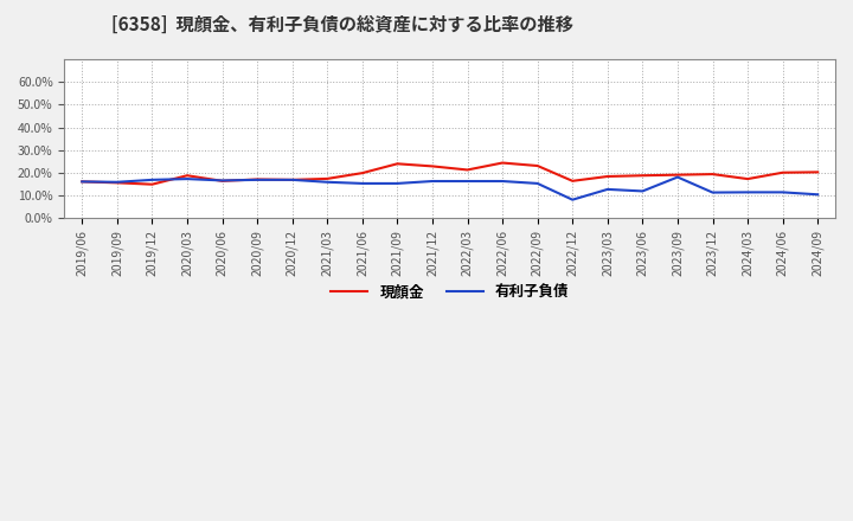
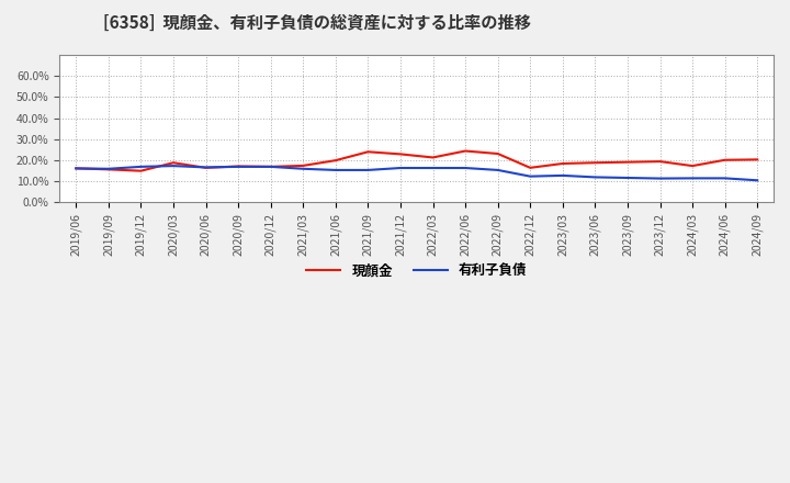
有利子負債/2022/12: 8% -> 12%
有利子負債/2023/09: 18% -> 12%
